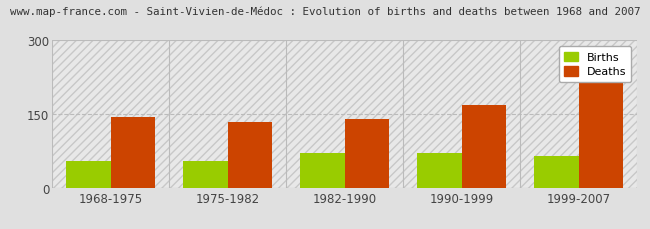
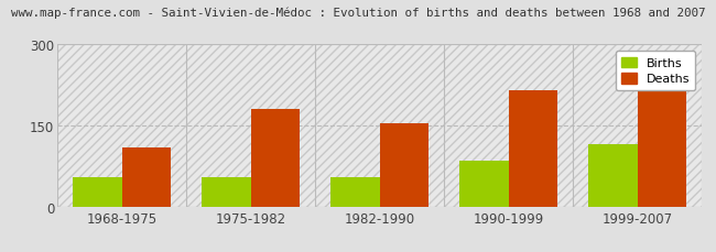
Deaths/1968-1975: 143 -> 110
Deaths/1975-1982: 134 -> 180
Births/1982-1990: 70 -> 55
Deaths/1982-1990: 140 -> 155
Births/1990-1999: 70 -> 85
Deaths/1990-1999: 168 -> 215
Births/1999-2007: 65 -> 115
